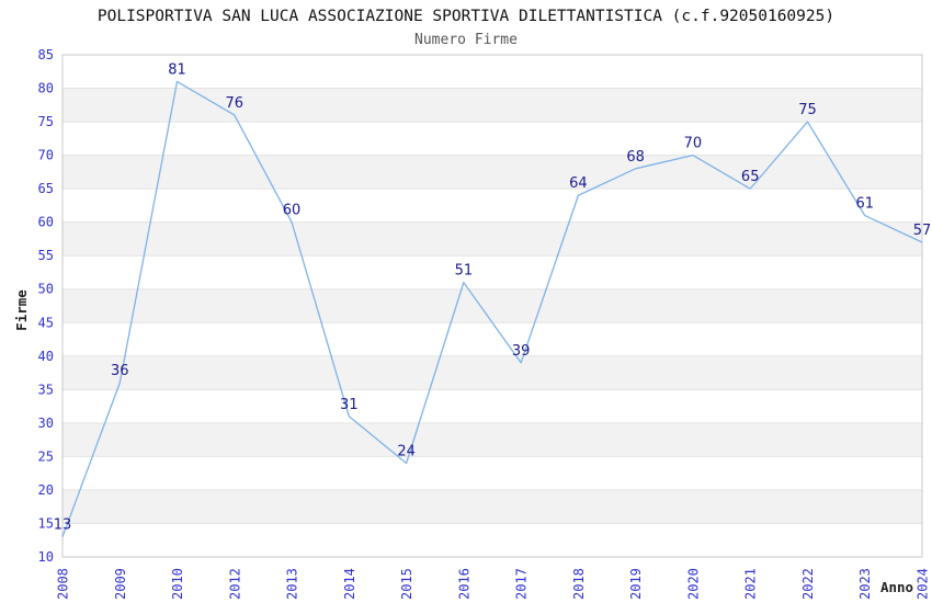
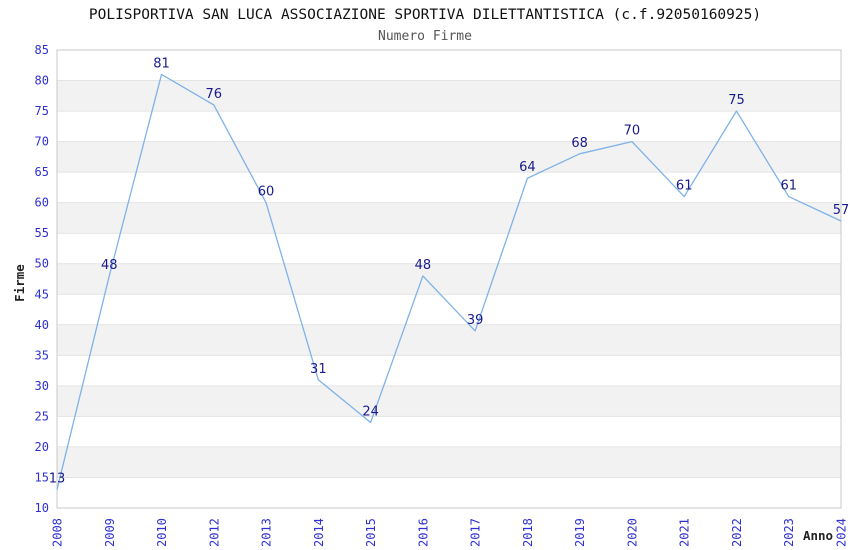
2009: 36 -> 48
2016: 51 -> 48
2021: 65 -> 61
